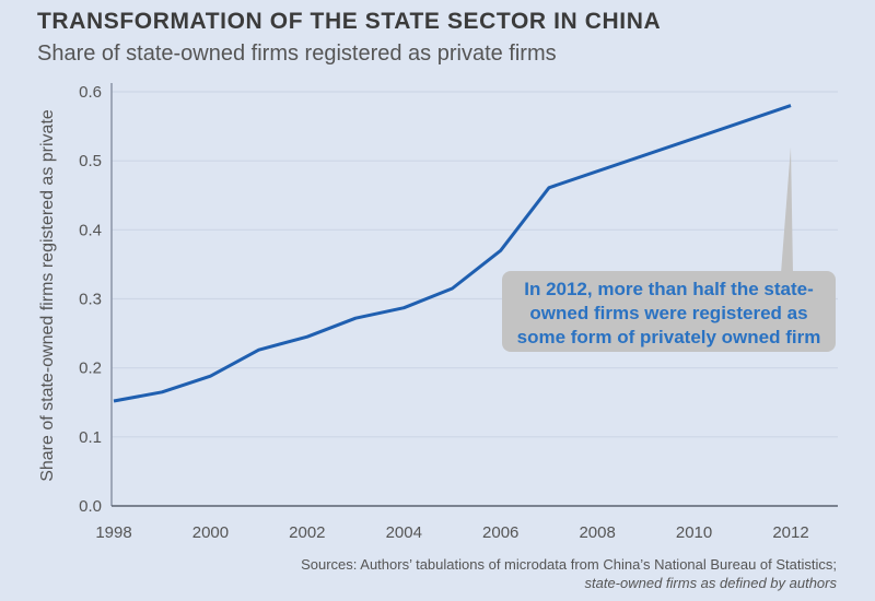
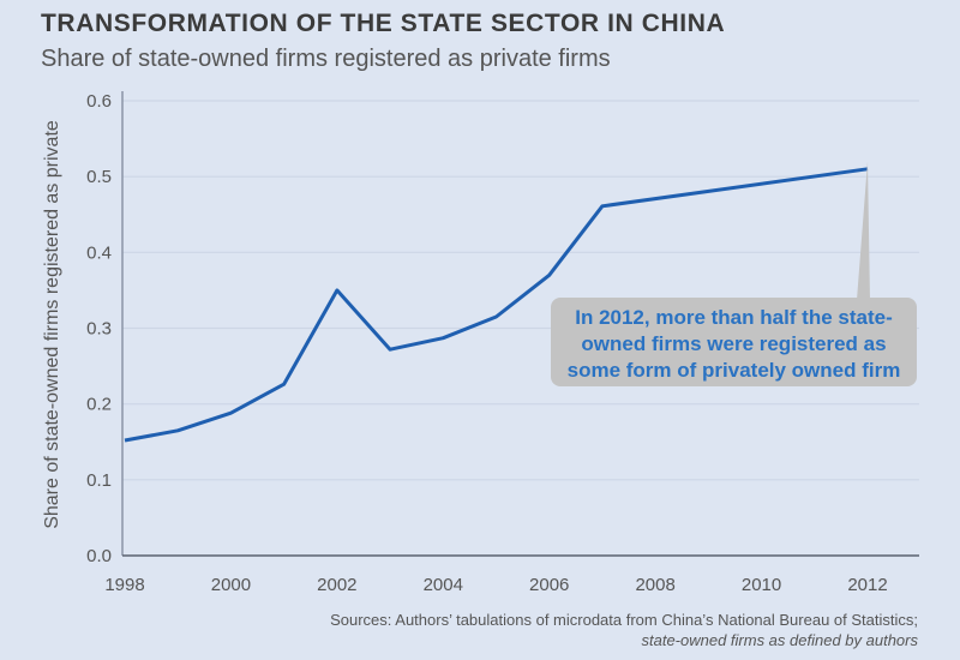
2002: 0.24 -> 0.35
2012: 0.58 -> 0.51
